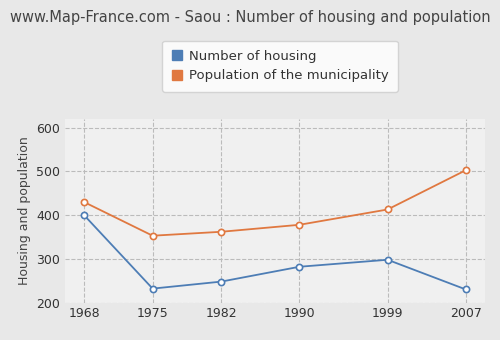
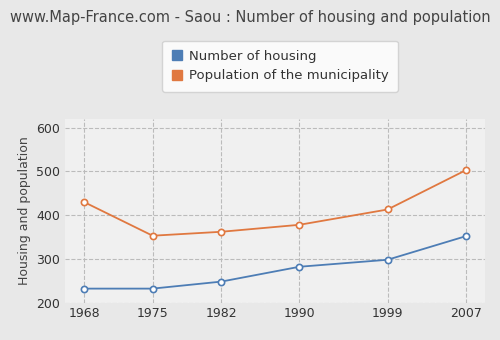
Number of housing/1968: 400 -> 232
Number of housing/2007: 230 -> 352
